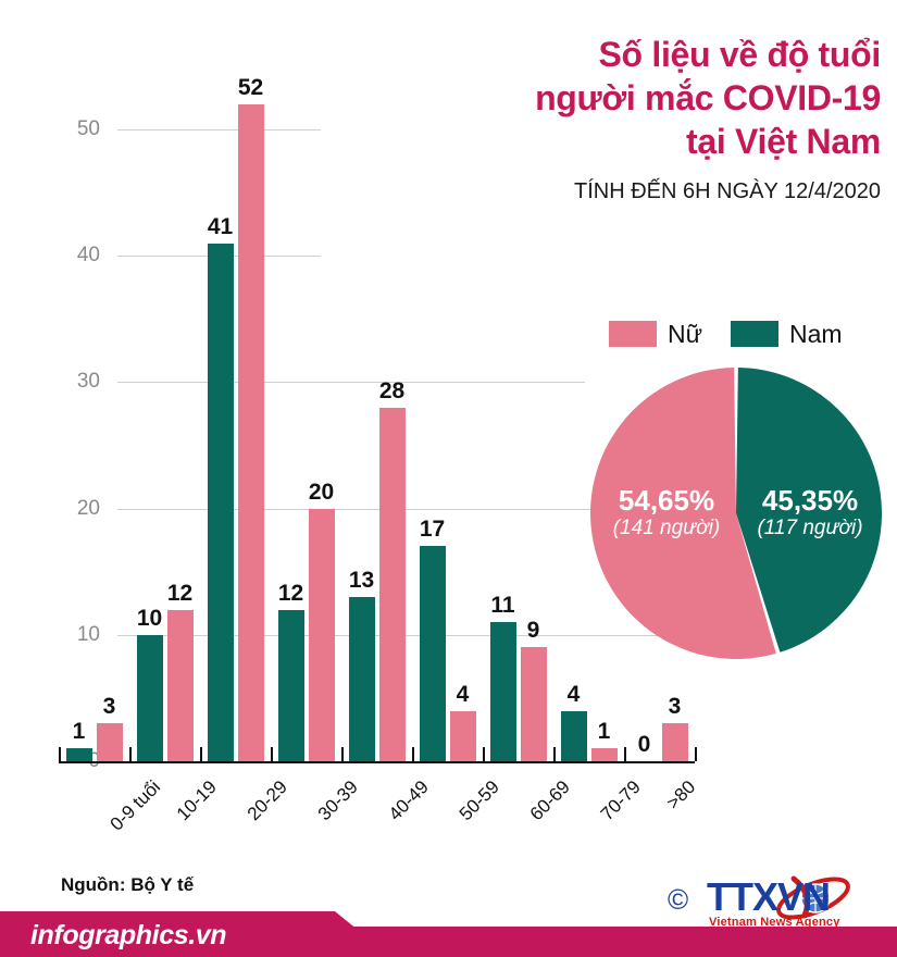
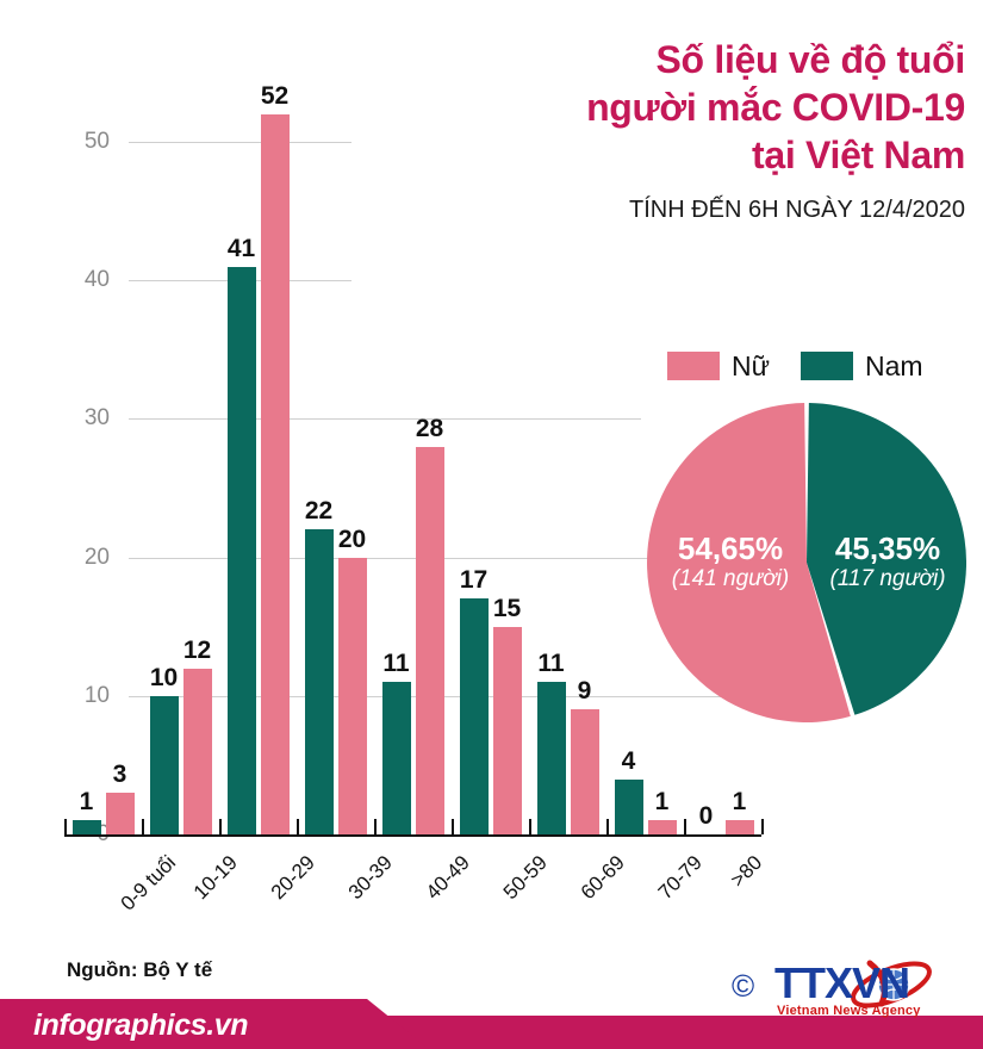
Nam/30-39: 12 -> 22
Nam/40-49: 13 -> 11
Nữ/50-59: 4 -> 15
Nữ/>80: 3 -> 1
